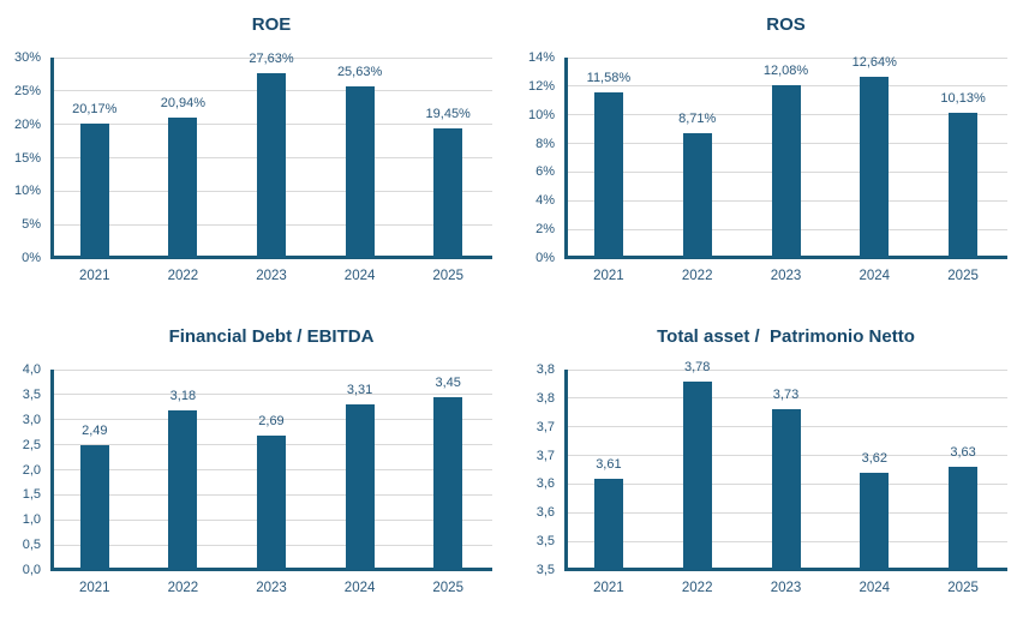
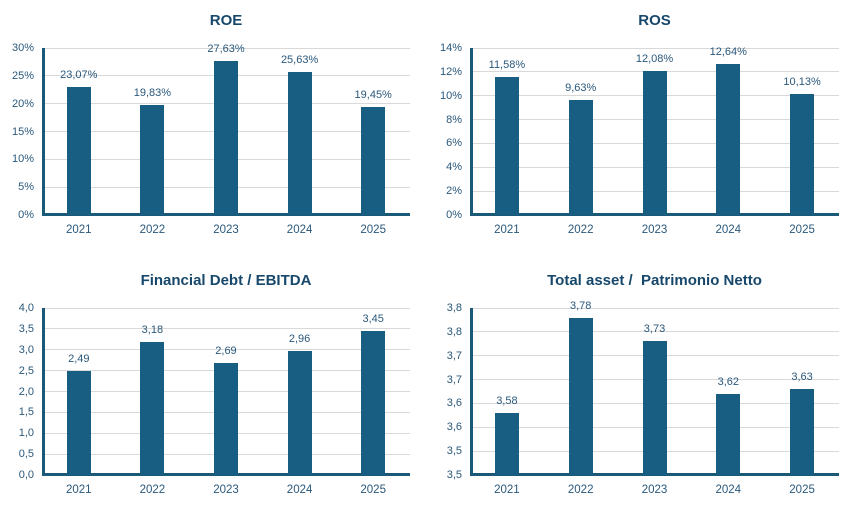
ROE/2021: 20,17% -> 23,07%
ROE/2022: 20,94% -> 19,83%
ROS/2022: 8,71% -> 9,63%
Financial Debt / EBITDA/2024: 3,31 -> 2,96
Total asset / Patrimonio Netto/2021: 3,61 -> 3,58
